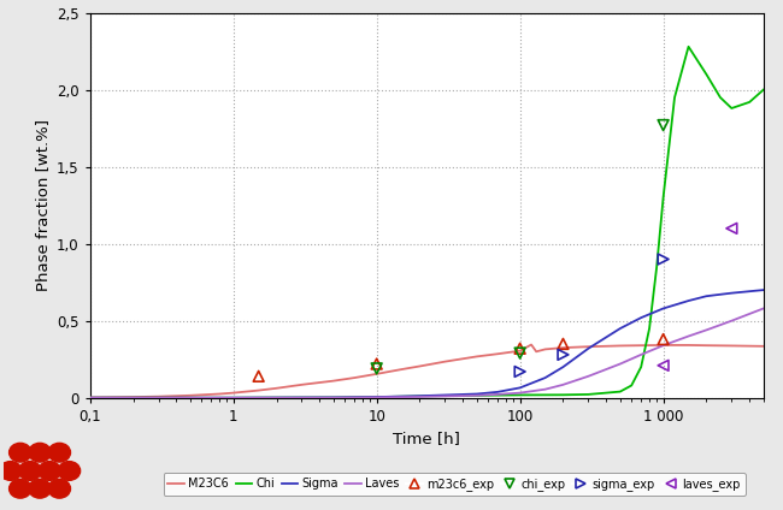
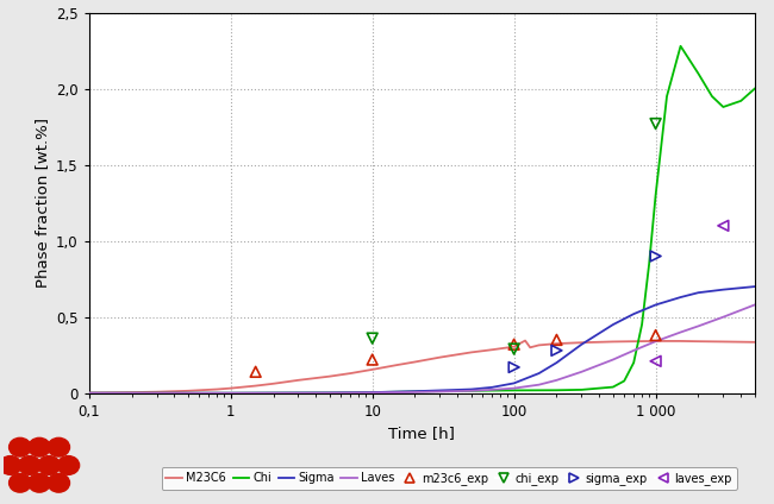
chi_exp/10: 0,19 -> 0,36
